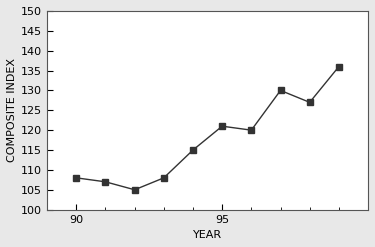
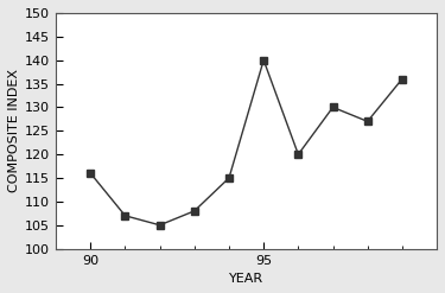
90: 108 -> 116
95: 121 -> 140
